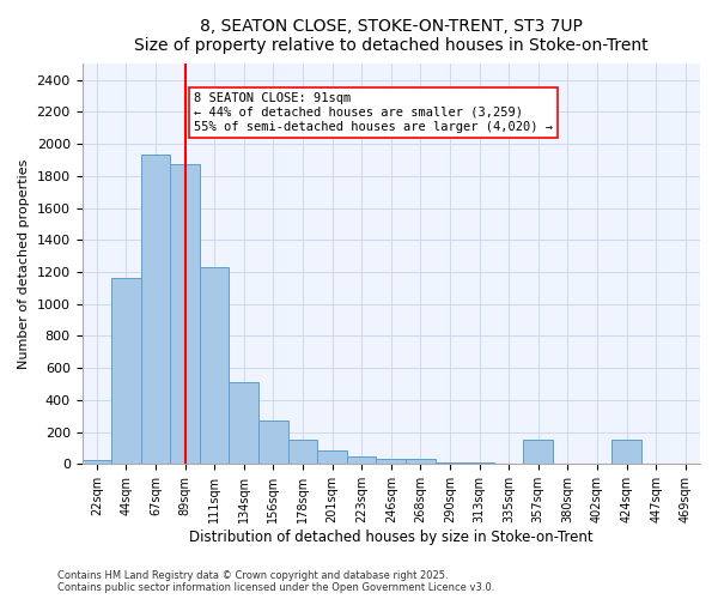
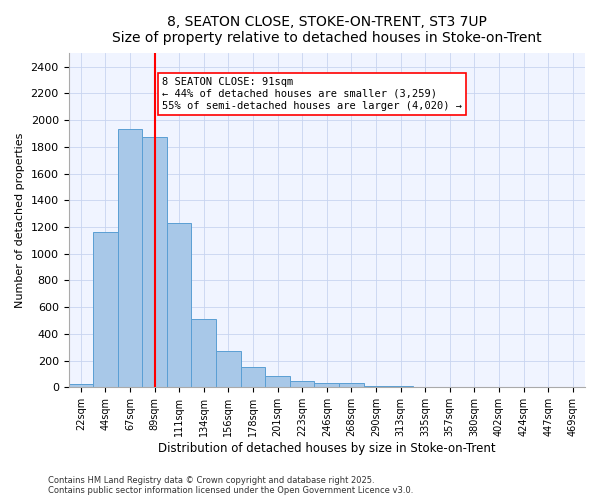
357sqm: 150 -> 0
424sqm: 150 -> 0
